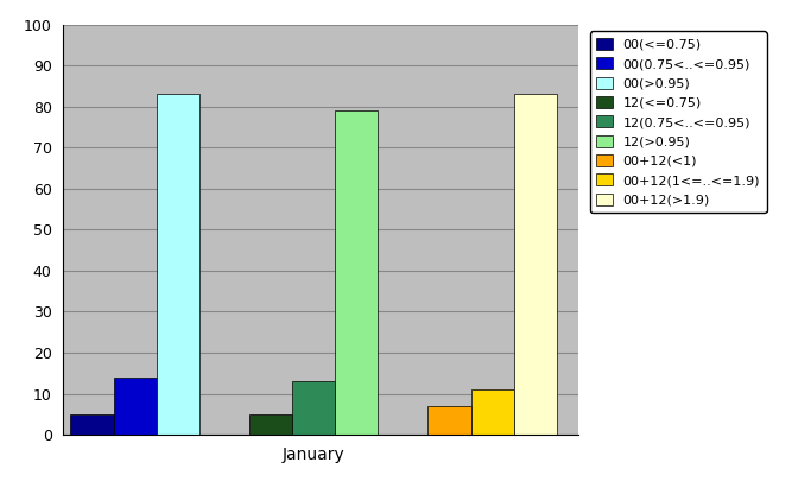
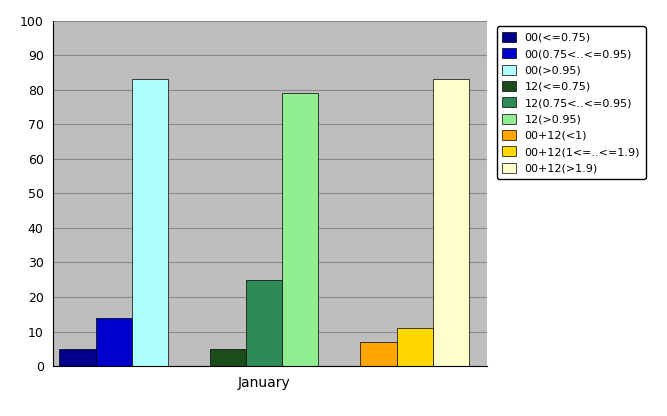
January: 13 -> 25
